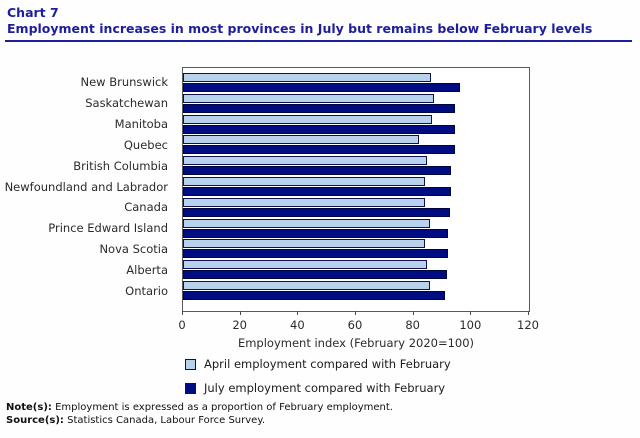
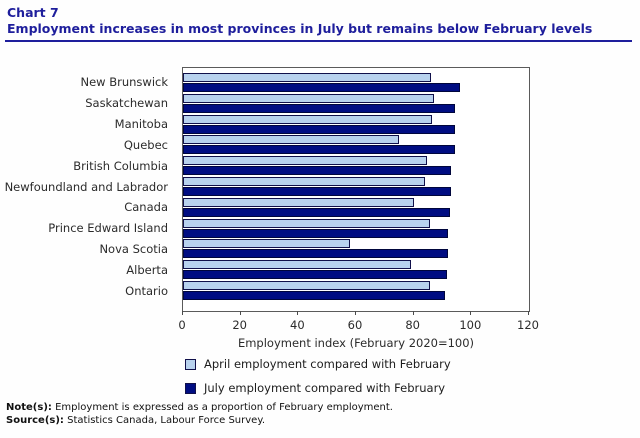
April employment compared with February/Quebec: 82 -> 75
April employment compared with February/Canada: 84 -> 80
April employment compared with February/Nova Scotia: 84 -> 58
April employment compared with February/Alberta: 84 -> 79
